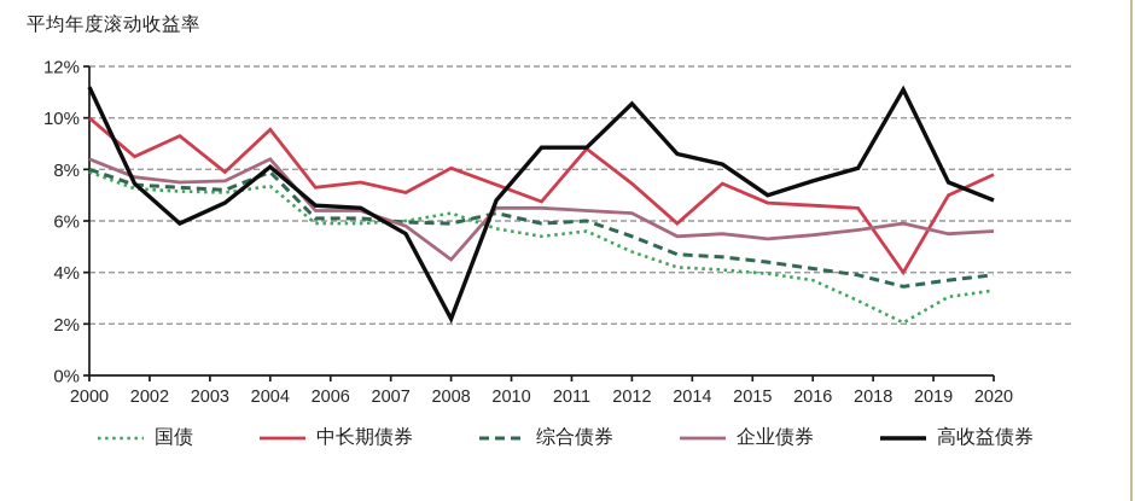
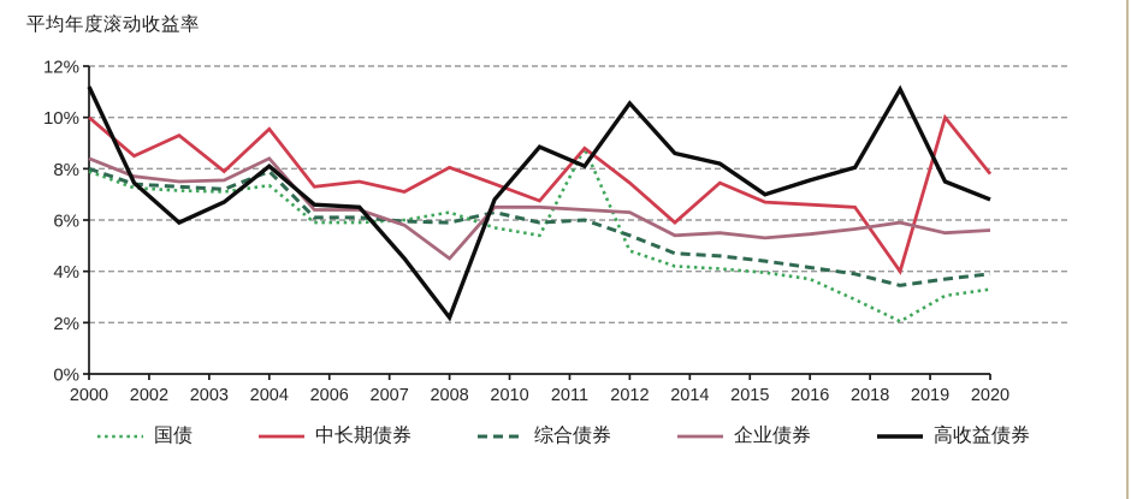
高收益债券/2007: 5.5% -> 4.5%
国债/2011: 5.6% -> 8.8%
高收益债券/2011: 8.8% -> 8.1%
中长期债券/2019: 7.0% -> 10.0%
